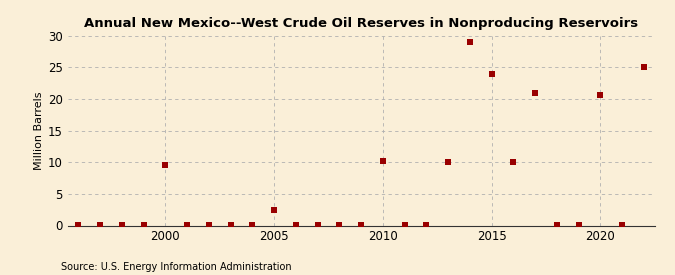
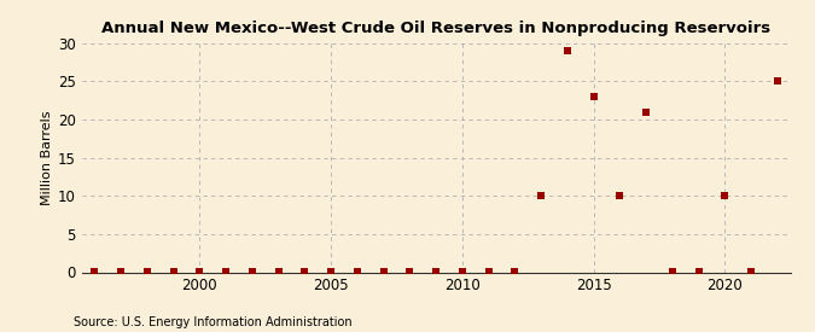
2000: 9.6 -> 0.1
2005: 2.4 -> 0.1
2010: 10.2 -> 0.1
2015: 24.0 -> 23.0
2020: 20.6 -> 10.0
